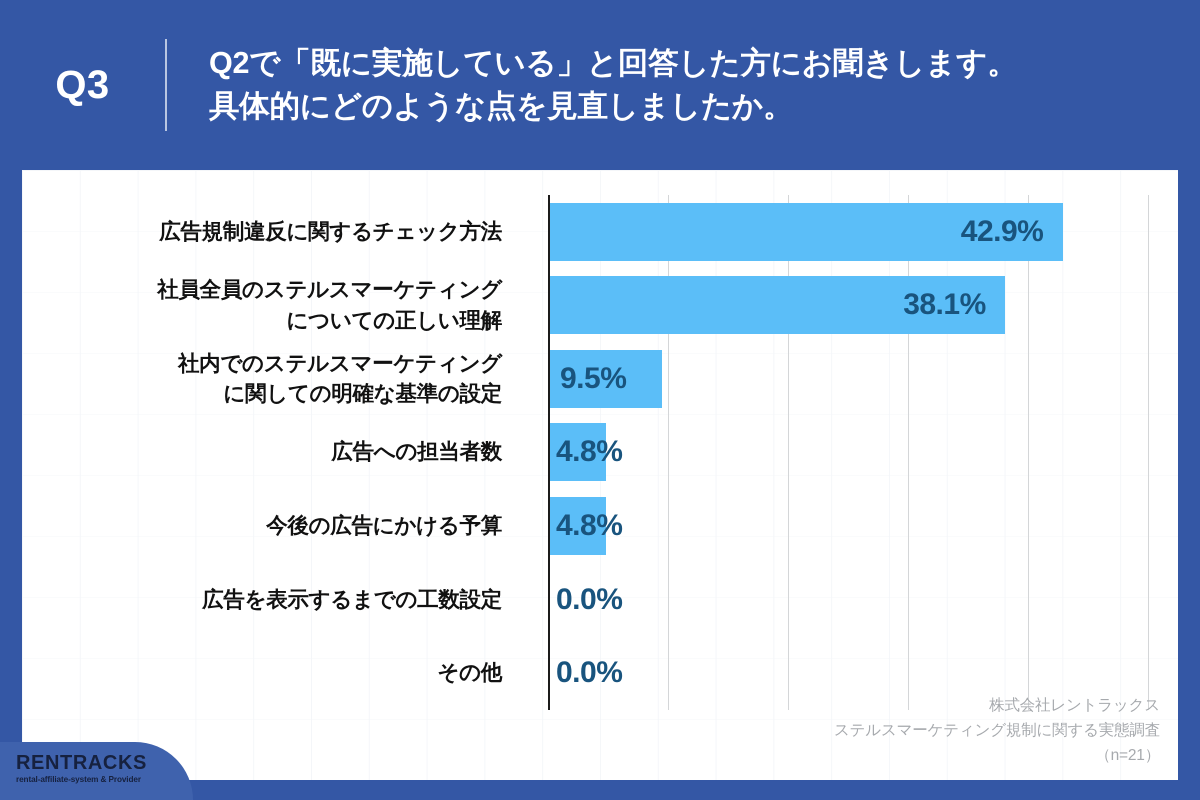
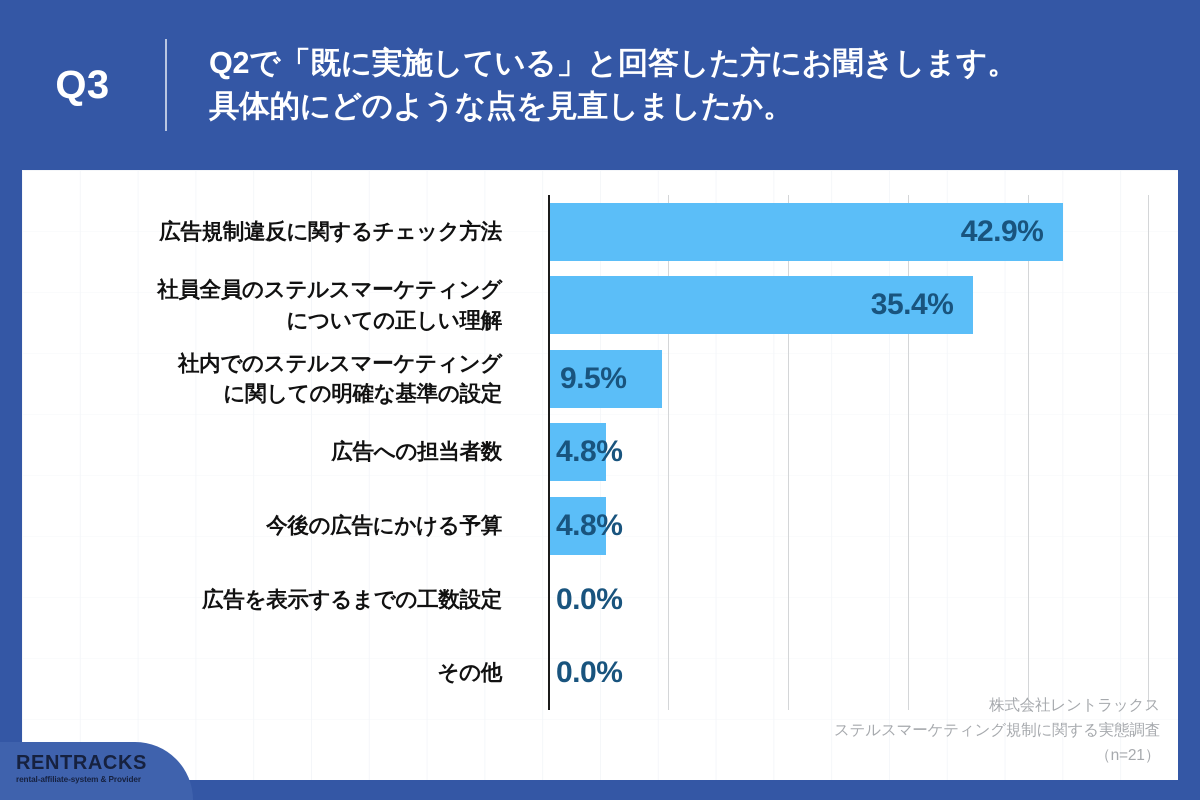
社員全員のステルスマーケティングについての正しい理解: 38.1% -> 35.4%
